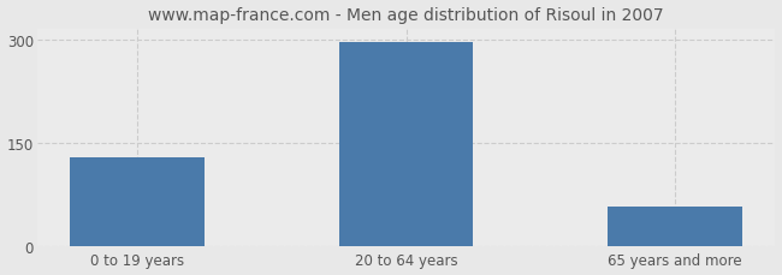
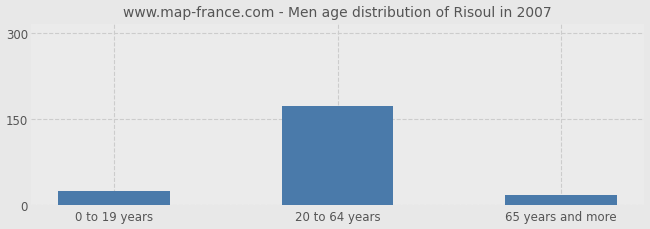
0 to 19 years: 128 -> 25
20 to 64 years: 296 -> 172
65 years and more: 58 -> 17
